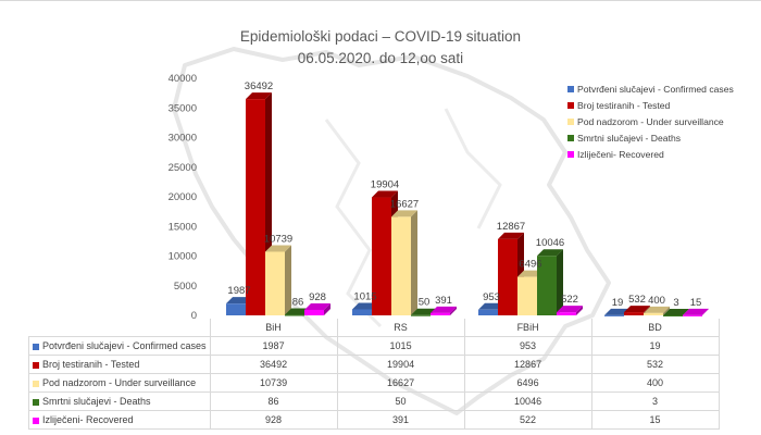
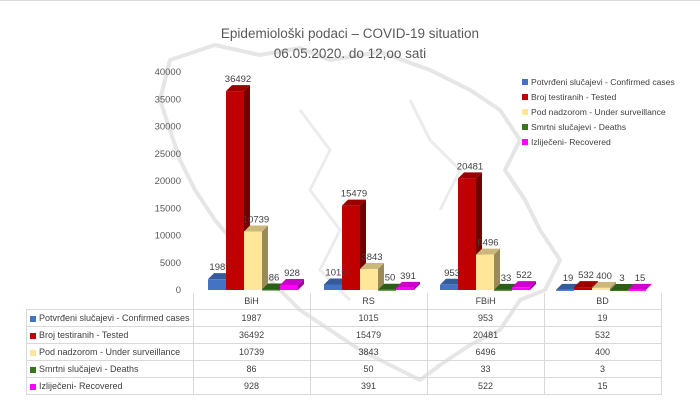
Broj testiranih - Tested/RS: 19904 -> 15479
Pod nadzorom - Under surveillance/RS: 16627 -> 3843
Broj testiranih - Tested/FBiH: 12867 -> 20481
Smrtni slučajevi - Deaths/FBiH: 10046 -> 33
